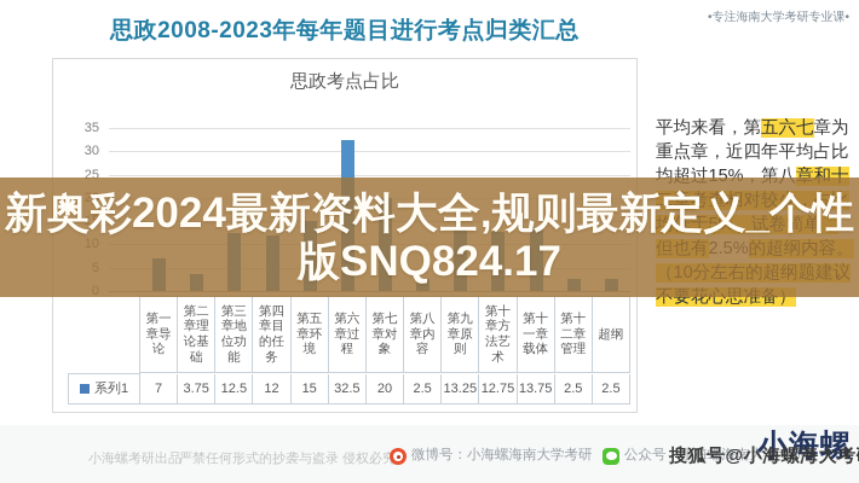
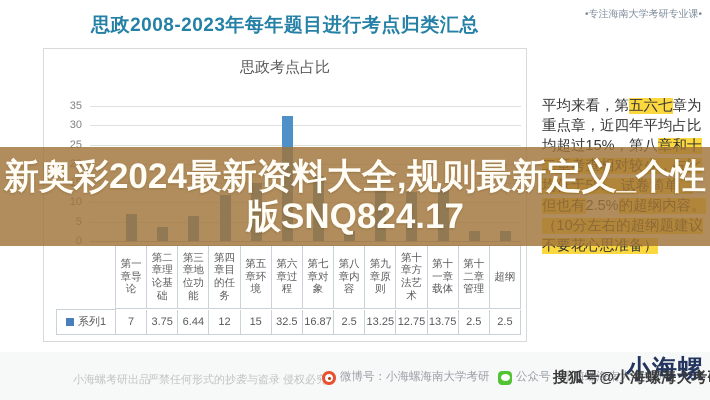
第三章地位功能: 12.5 -> 6.44
第七章对象: 20 -> 16.87
